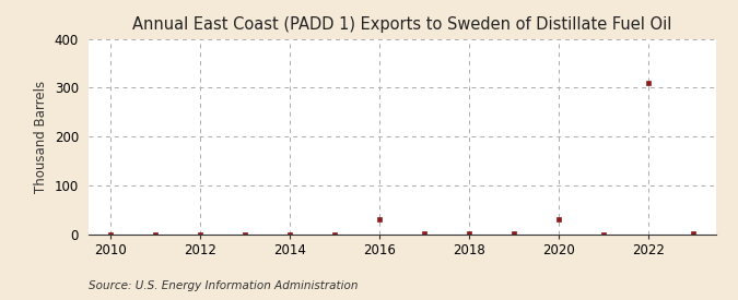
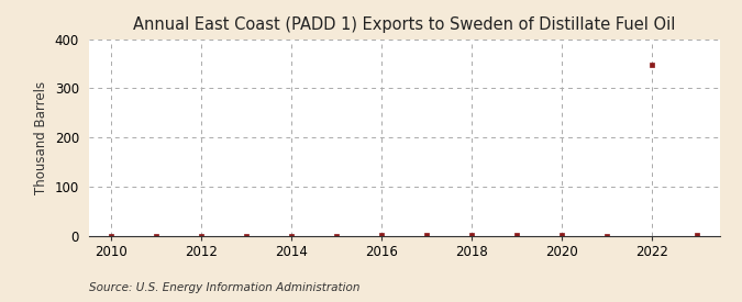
2016: 30 -> 2
2020: 30 -> 2
2022: 310 -> 348
